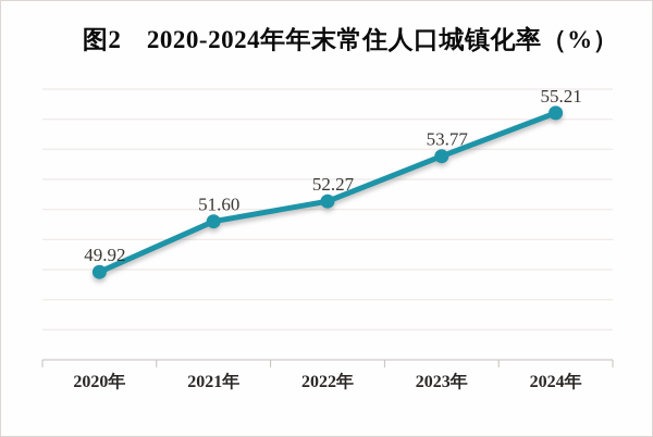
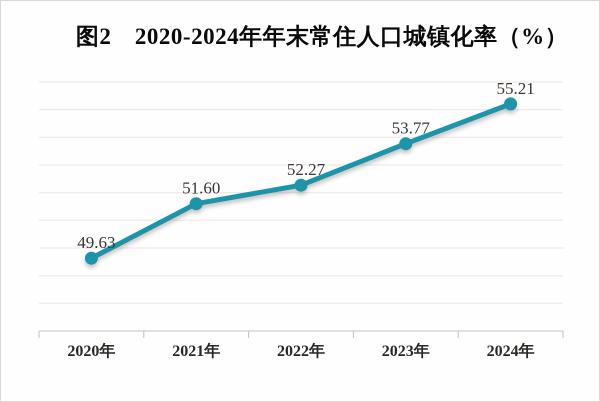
2020年: 49.92 -> 49.63
